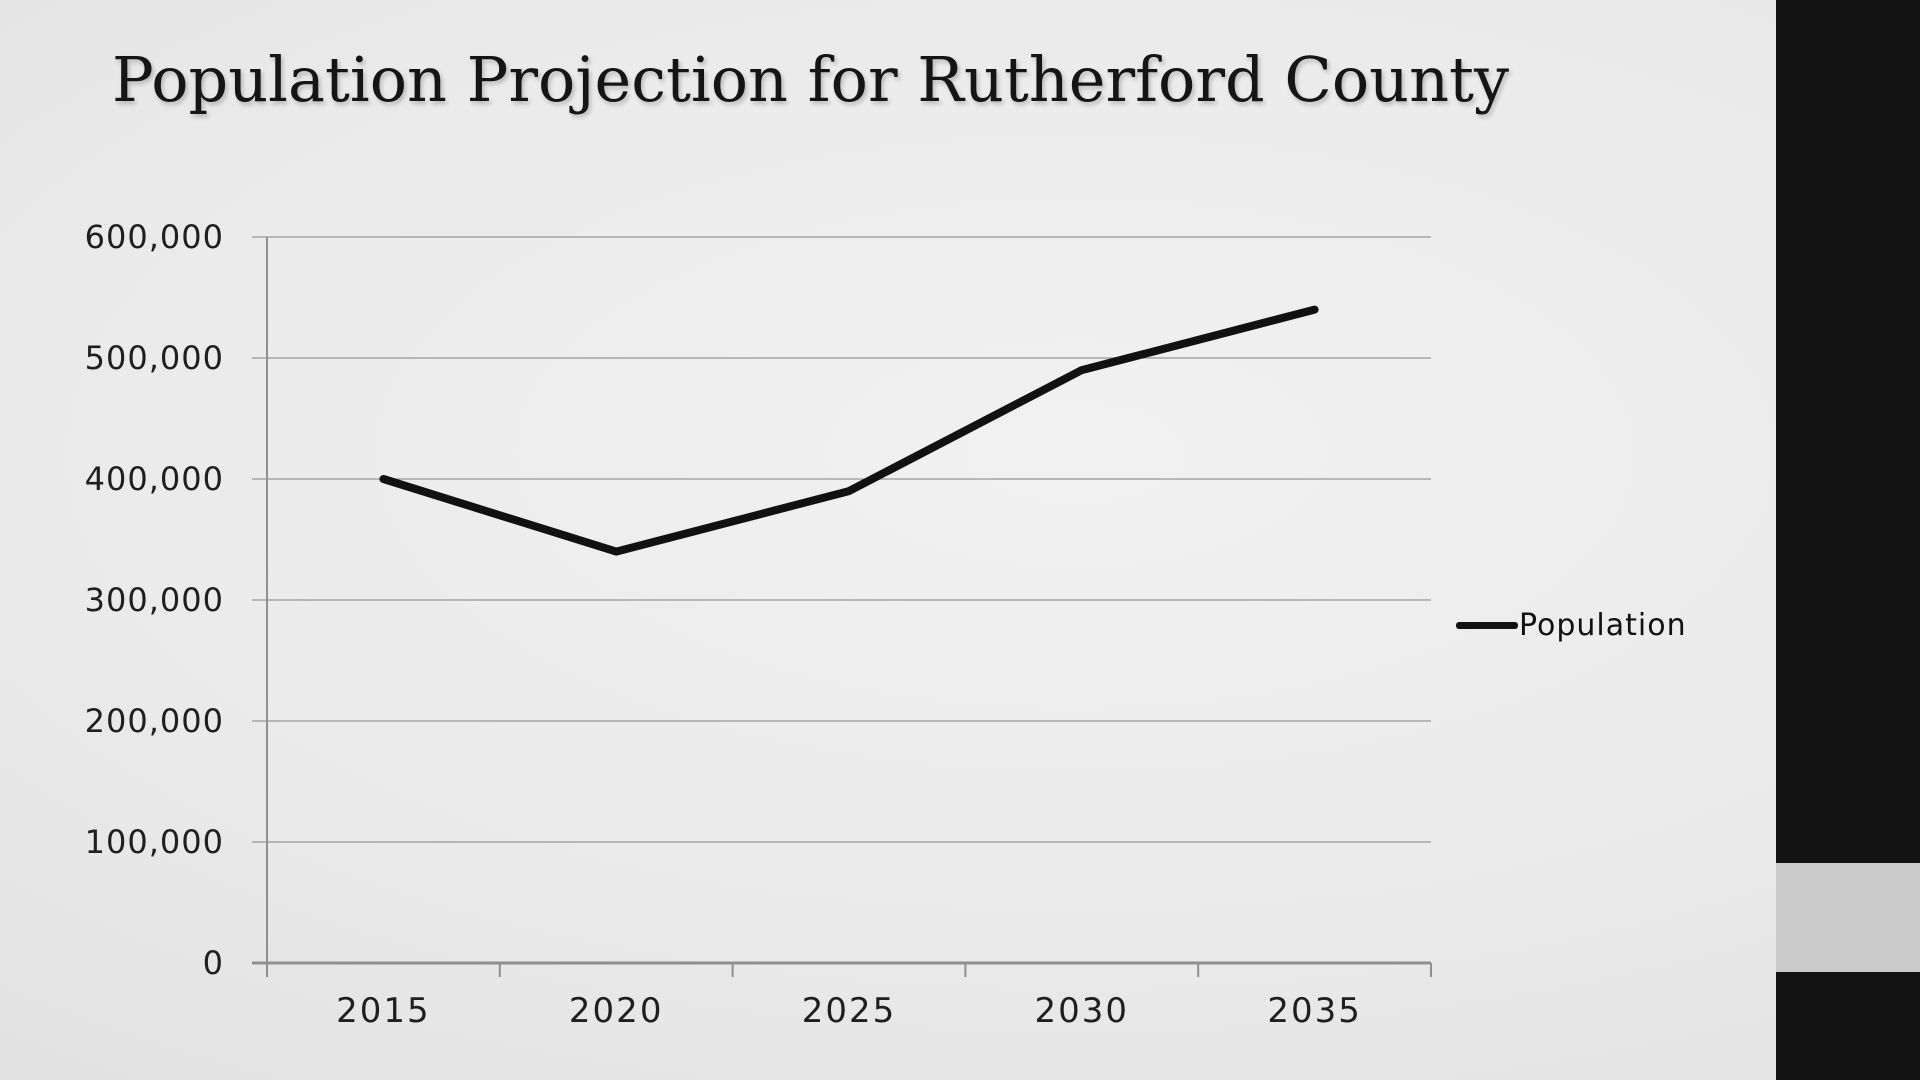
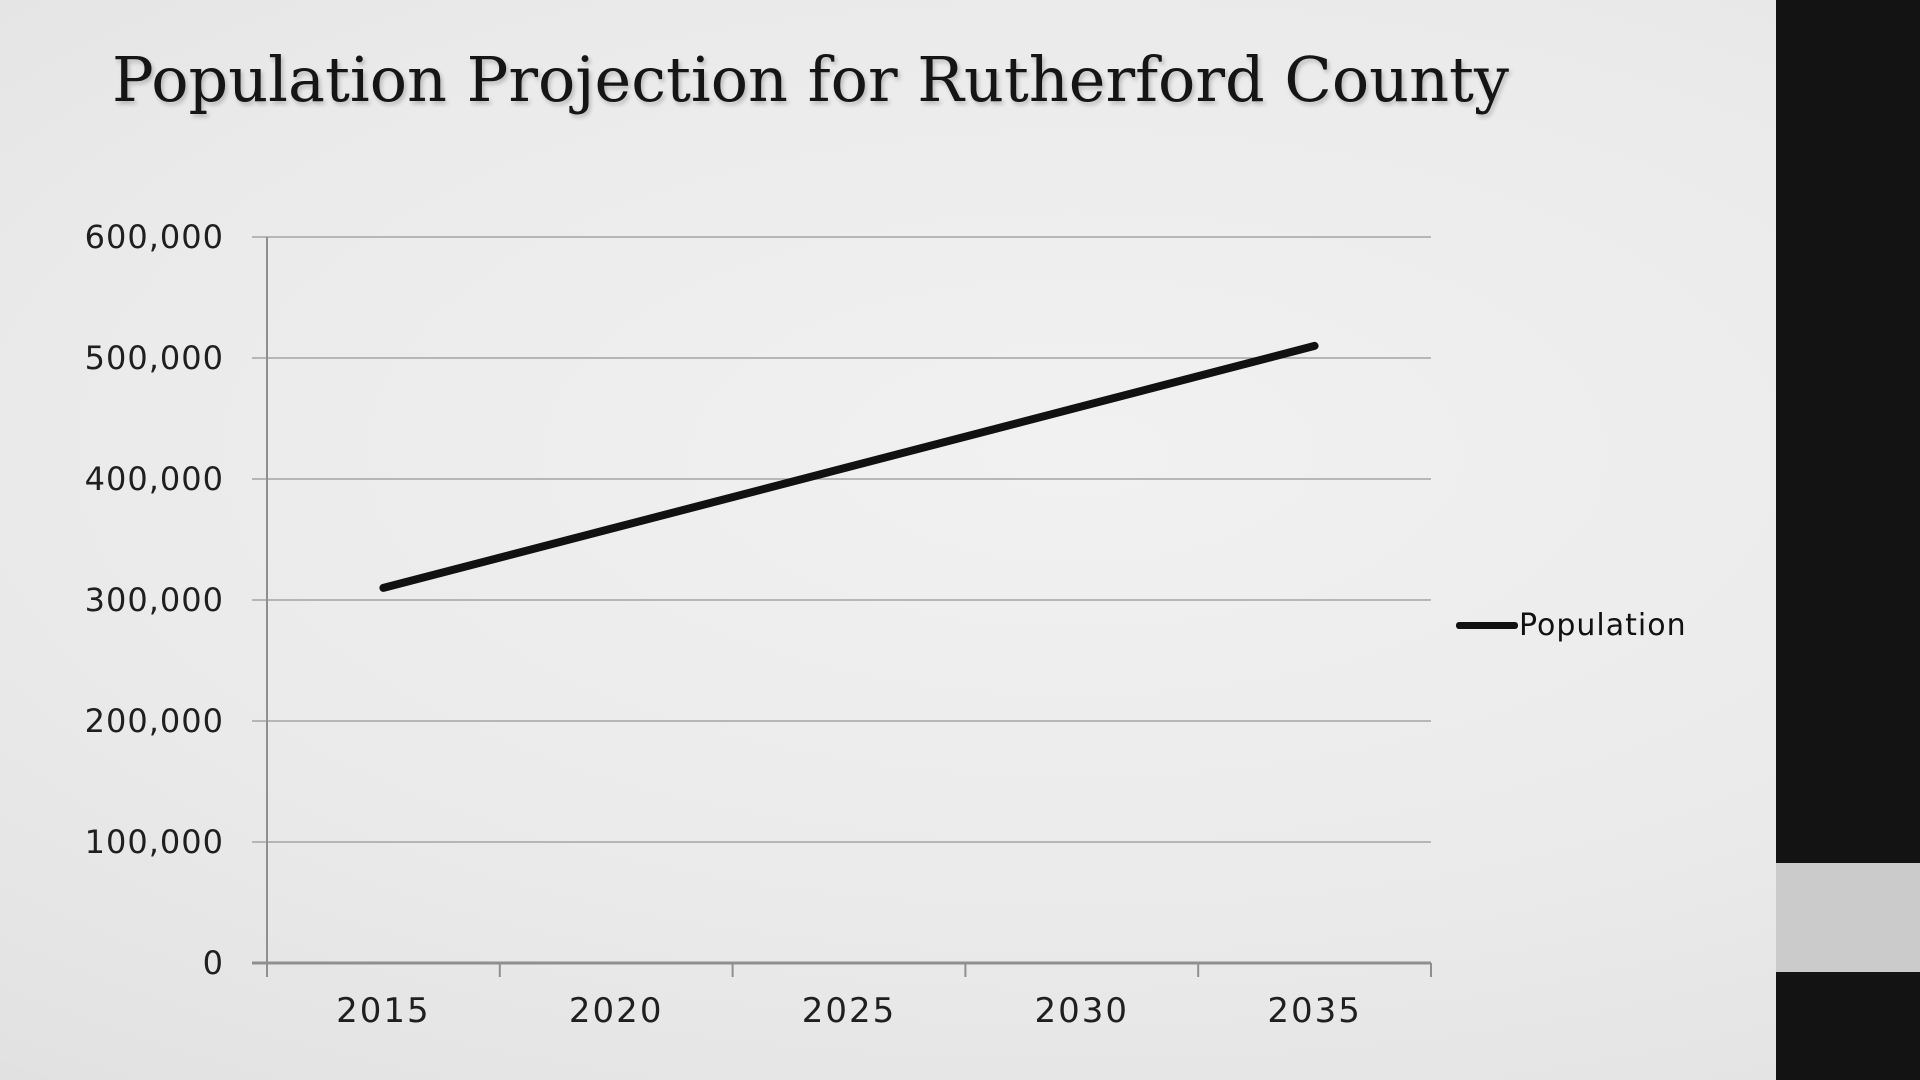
2015: 400000 -> 310000
2020: 340000 -> 360000
2025: 390000 -> 410000
2030: 490000 -> 460000
2035: 540000 -> 510000
